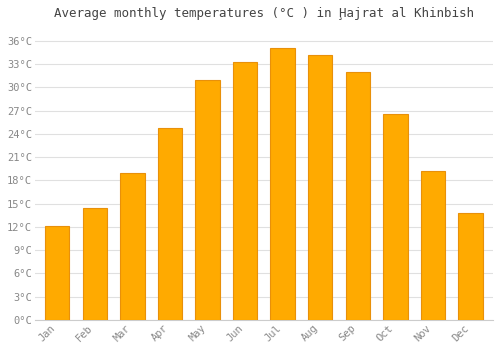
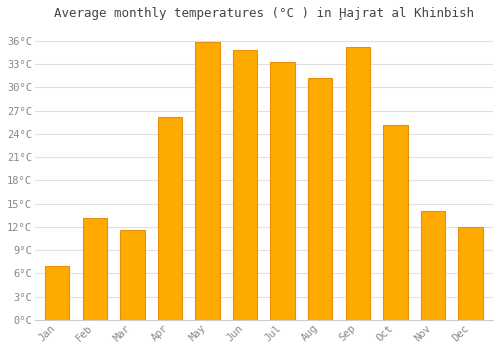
Jan: 12.1°C -> 7.0°C
Feb: 14.5°C -> 13.2°C
Mar: 19.0°C -> 11.6°C
Apr: 24.8°C -> 26.2°C
May: 31.0°C -> 35.8°C
Jun: 33.3°C -> 34.8°C
Jul: 35.1°C -> 33.2°C
Aug: 34.2°C -> 31.2°C
Sep: 32.0°C -> 35.2°C
Oct: 26.5°C -> 25.2°C
Nov: 19.2°C -> 14.0°C
Dec: 13.8°C -> 12.0°C
